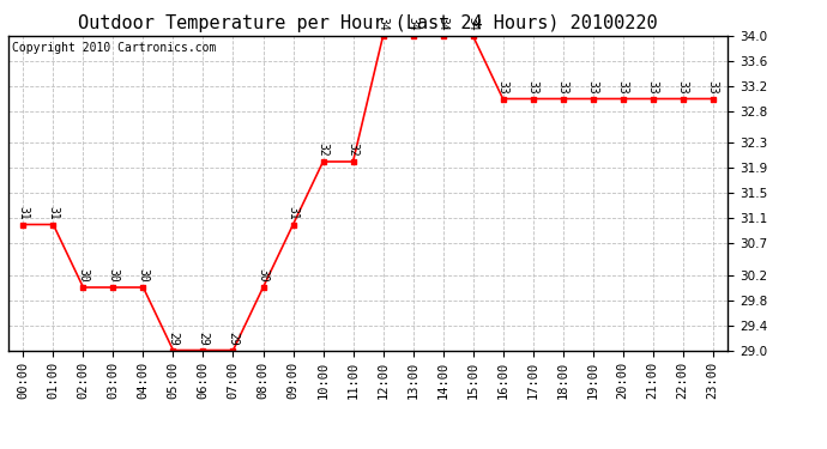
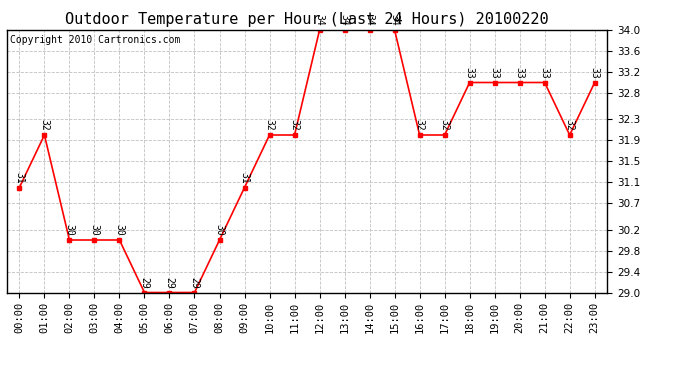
01:00: 31 -> 32
16:00: 33 -> 32
17:00: 33 -> 32
22:00: 33 -> 32
